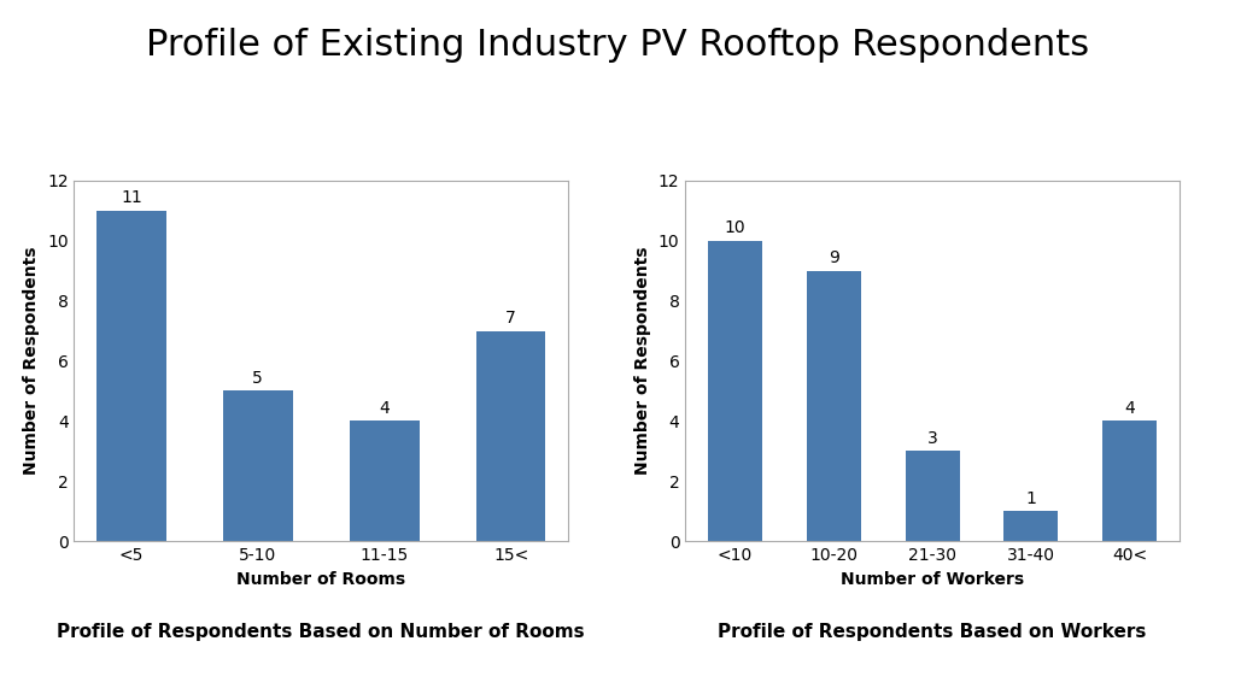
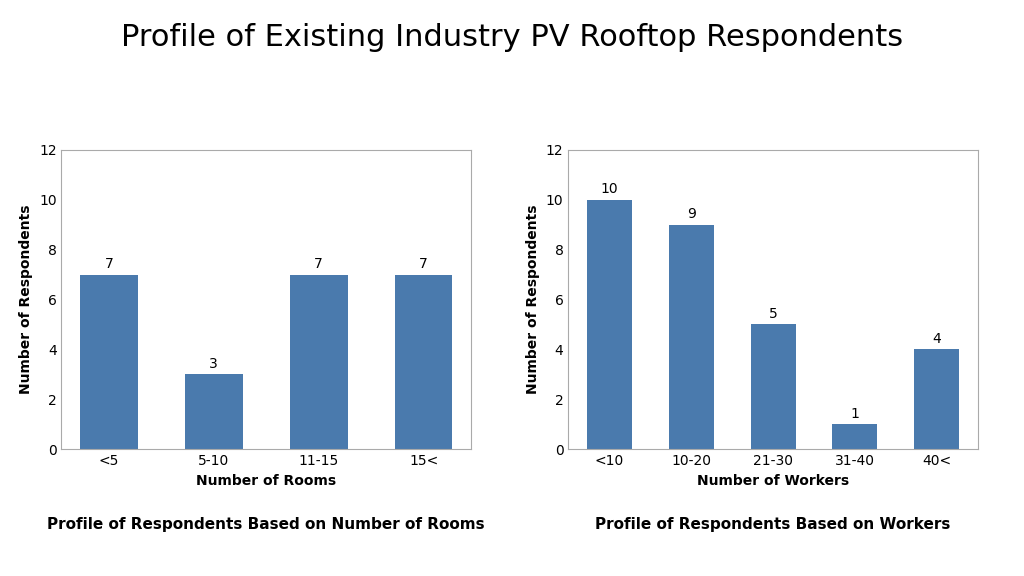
<5: 11 -> 7
5-10: 5 -> 3
11-15: 4 -> 7
21-30: 3 -> 5
